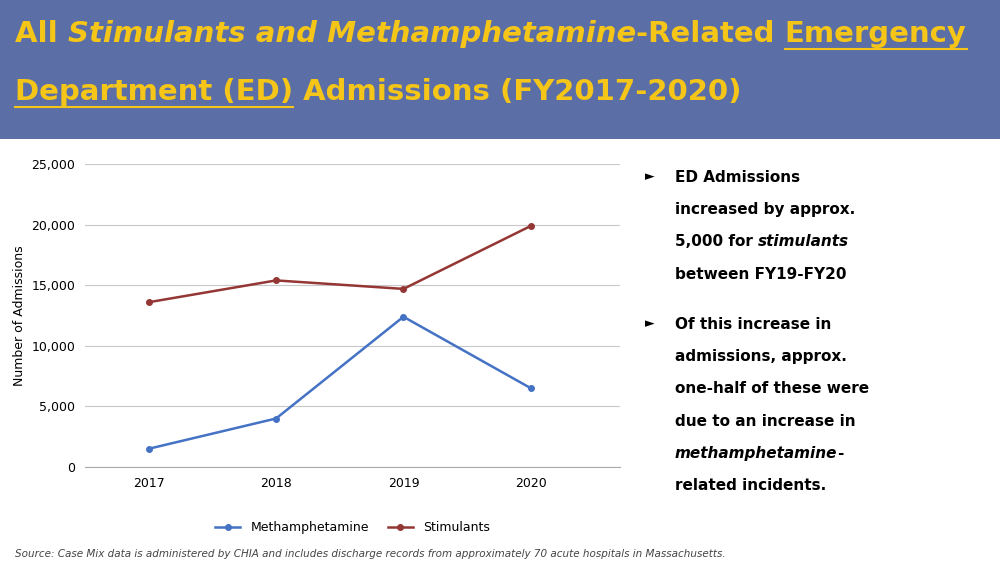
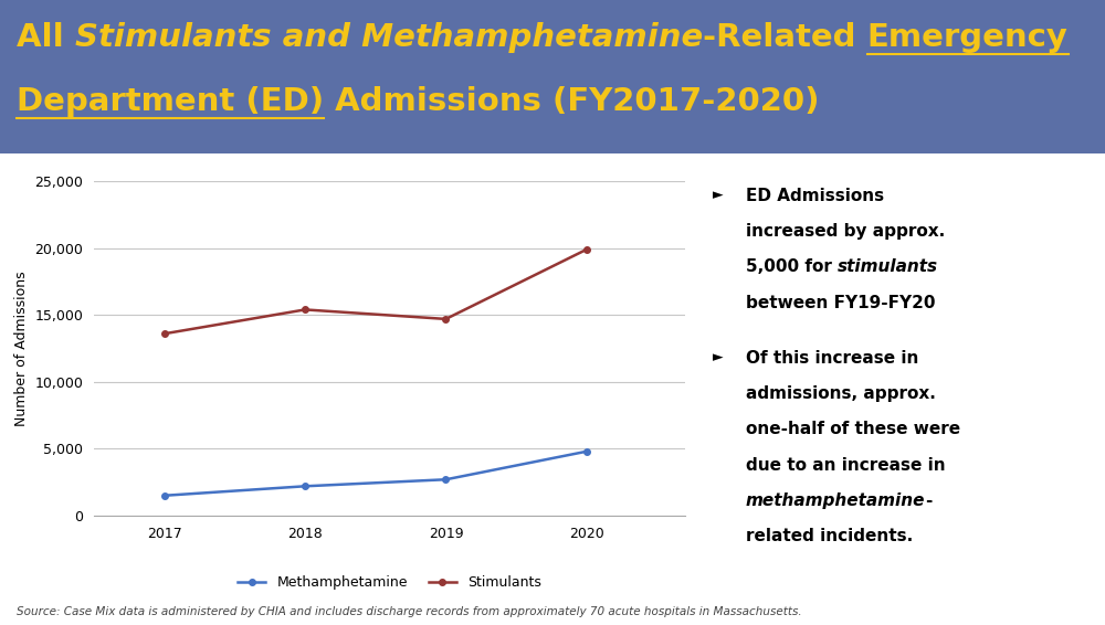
Methamphetamine/2018: 4,000 -> 2,200
Methamphetamine/2019: 12,400 -> 2,700
Methamphetamine/2020: 6,500 -> 4,800
